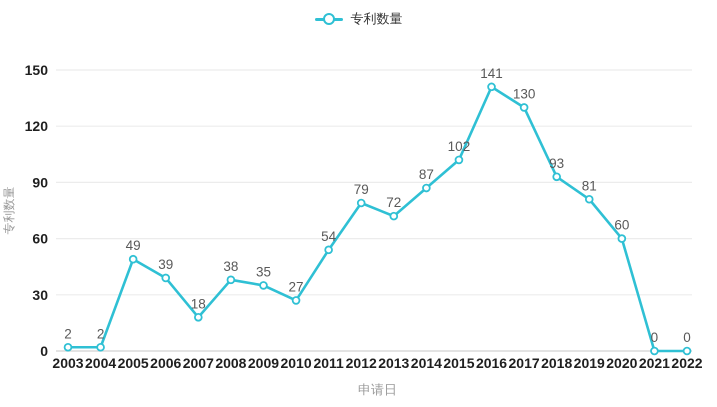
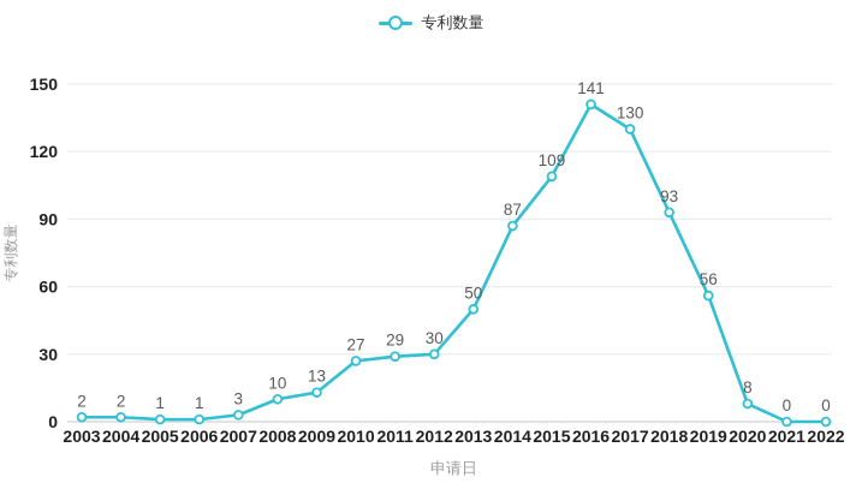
2005: 49 -> 1
2006: 39 -> 1
2007: 18 -> 3
2008: 38 -> 10
2009: 35 -> 13
2011: 54 -> 29
2012: 79 -> 30
2013: 72 -> 50
2015: 102 -> 109
2019: 81 -> 56
2020: 60 -> 8
